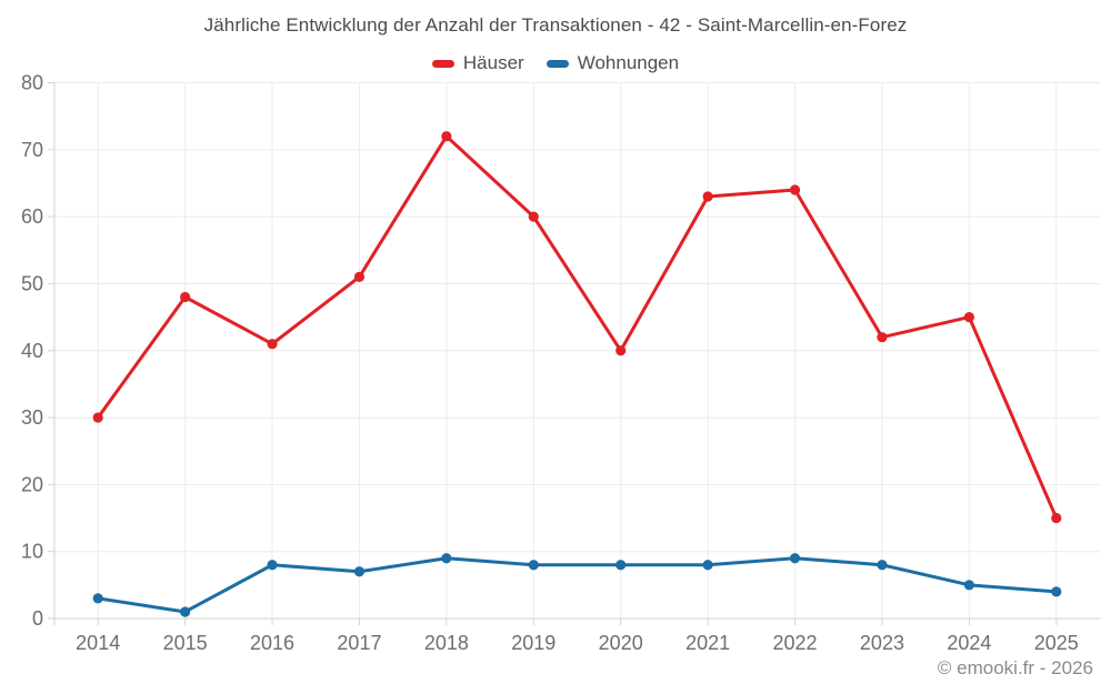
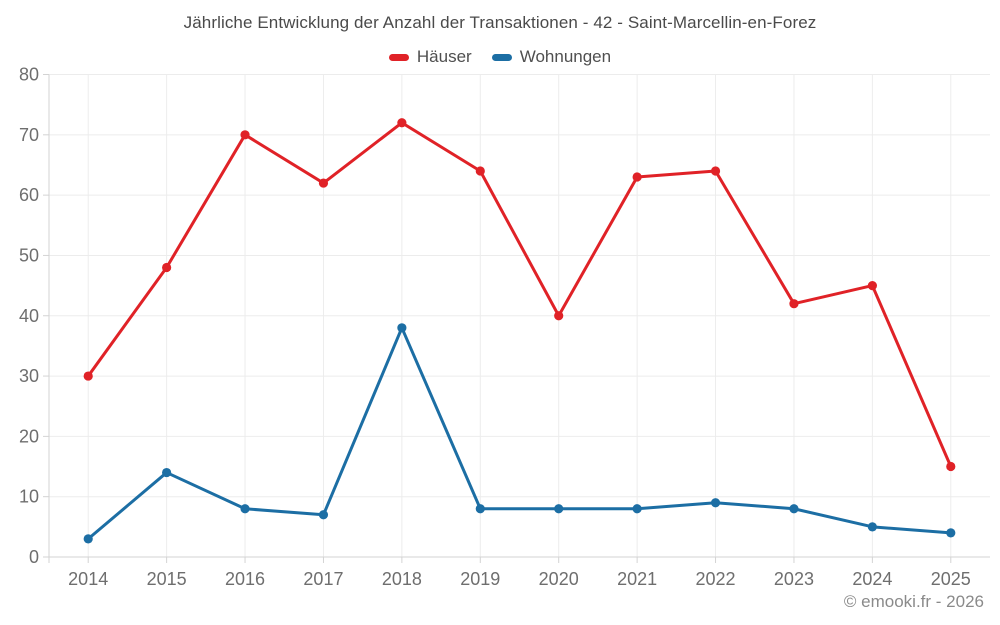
Wohnungen/2015: 1 -> 14
Häuser/2016: 41 -> 70
Häuser/2017: 51 -> 62
Wohnungen/2018: 9 -> 38
Häuser/2019: 60 -> 64
